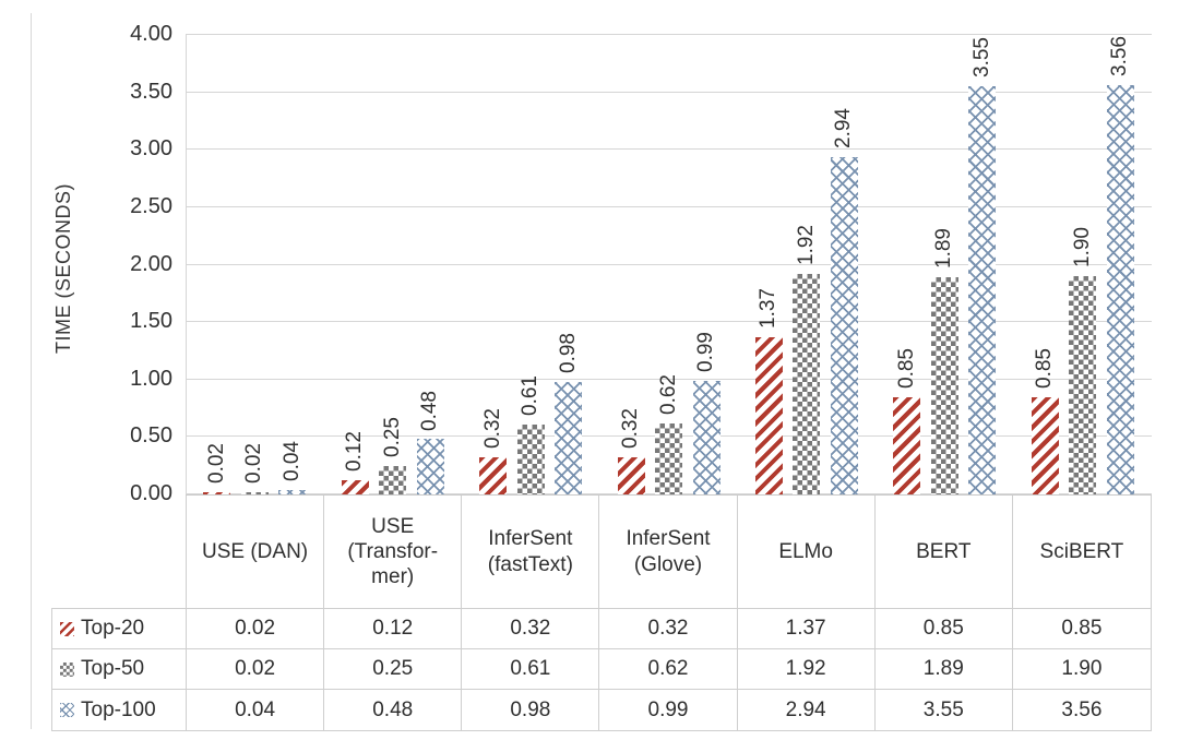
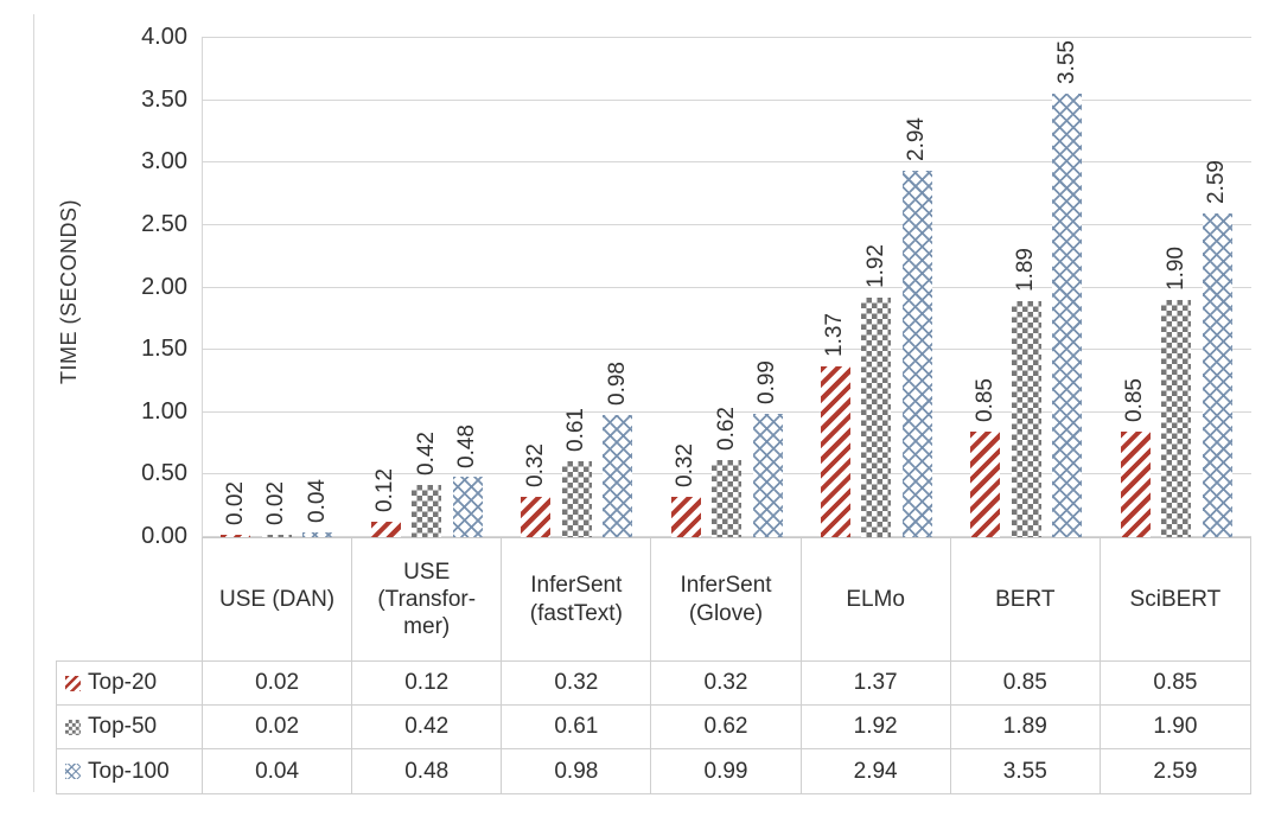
Top-50/USE (Transfor- mer): 0.25 -> 0.42
Top-100/SciBERT: 3.56 -> 2.59
